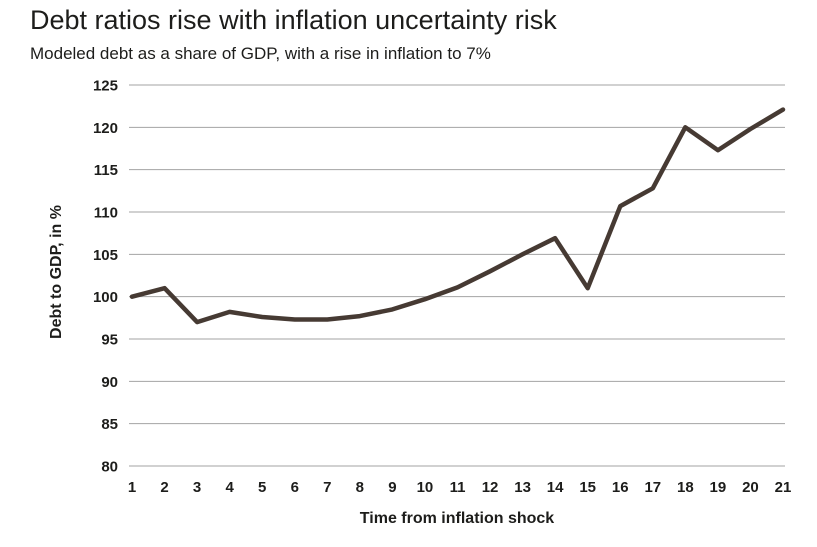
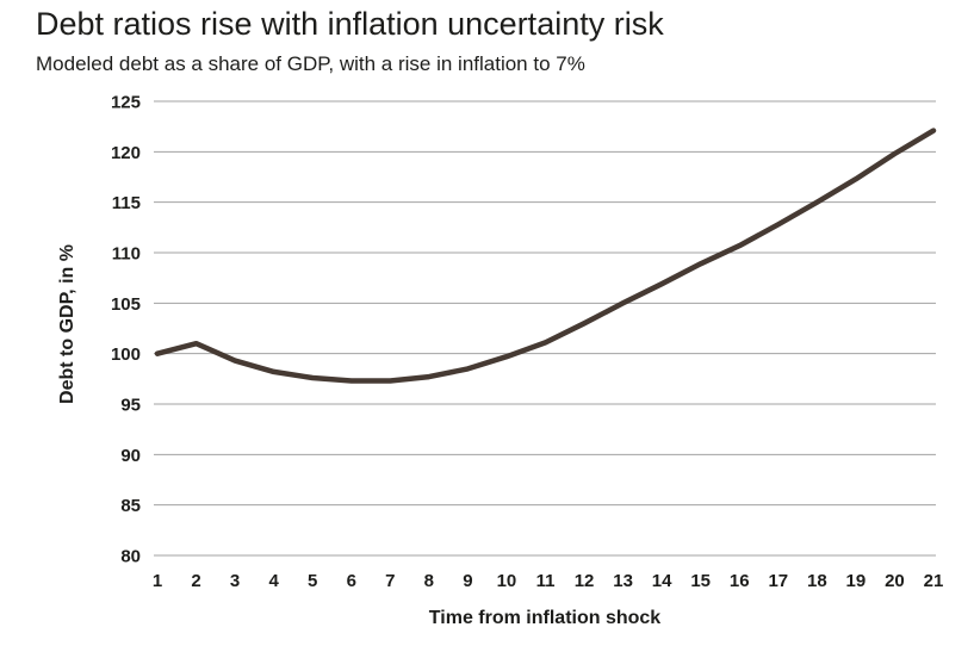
3: 97 -> 99
15: 101 -> 109
18: 120 -> 115
